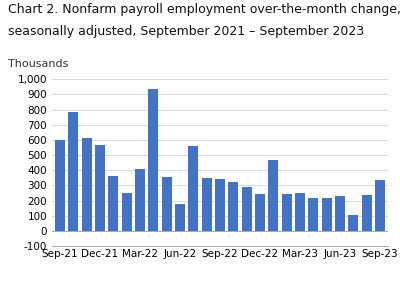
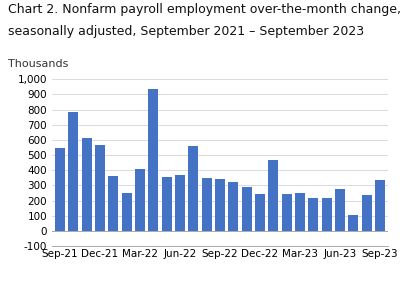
Sep-21: 600 -> 550
Jun-22: 180 -> 370
Jun-23: 230 -> 280
